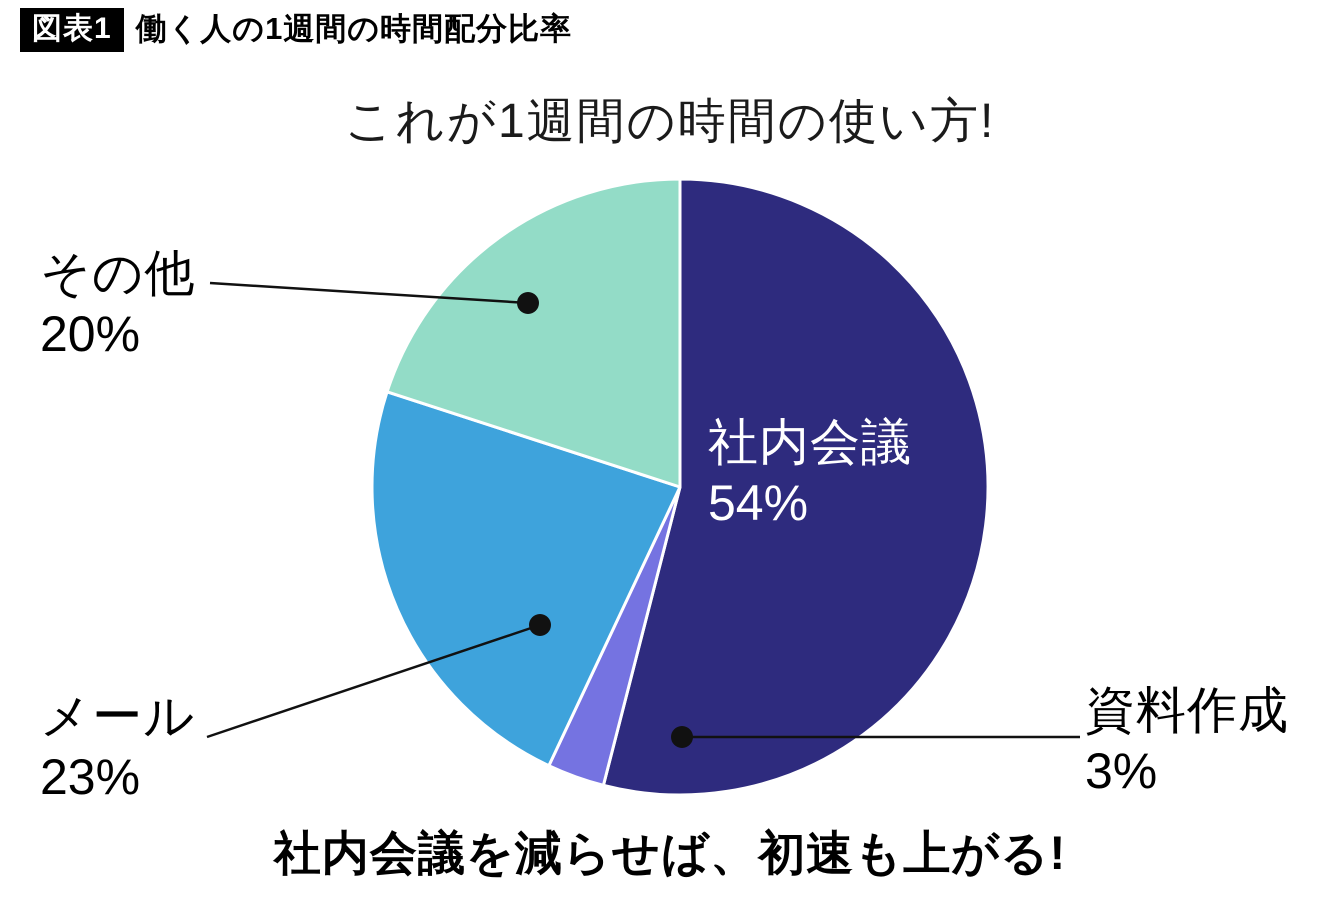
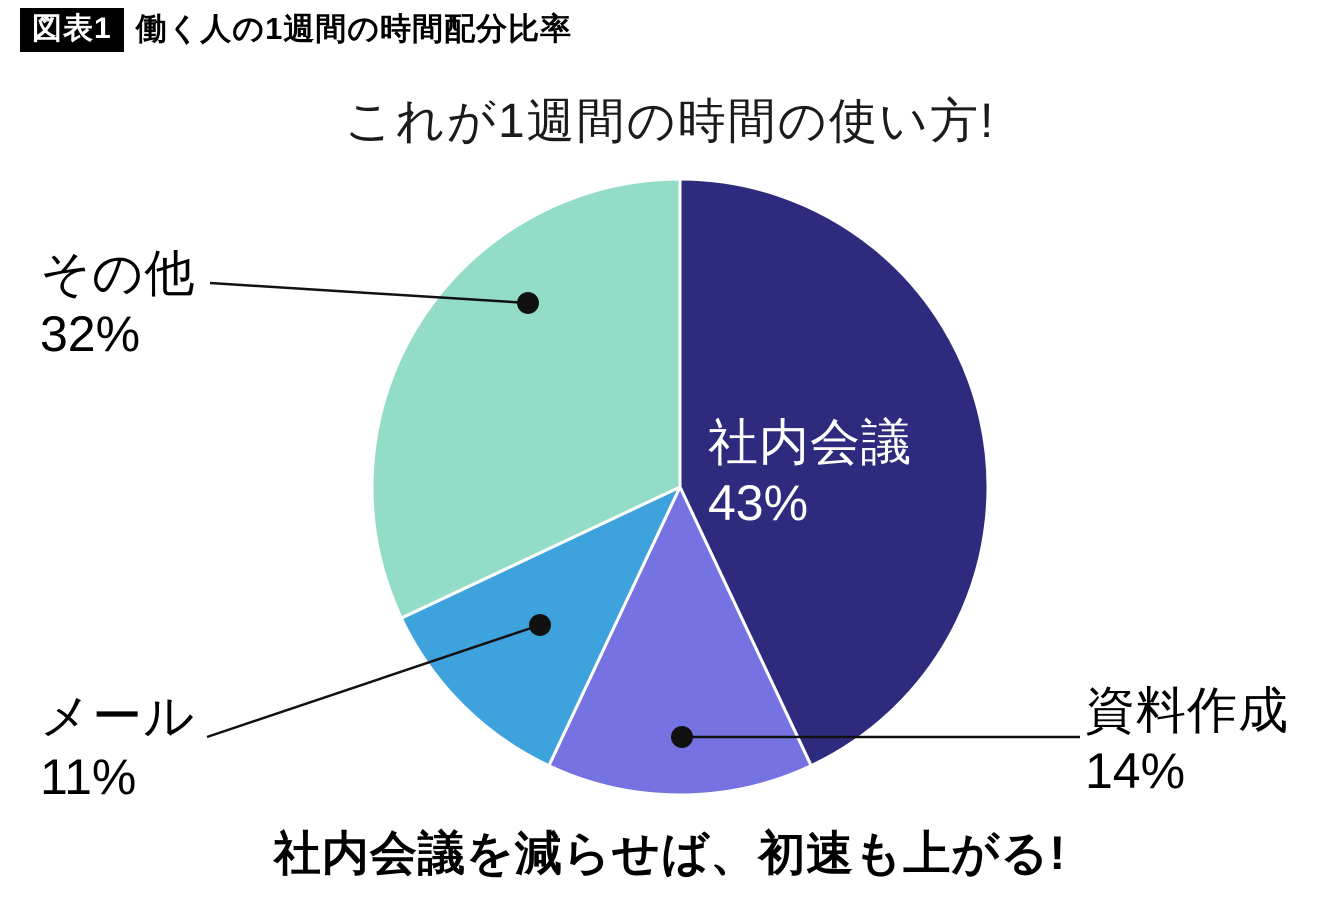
社内会議: 54% -> 43%
資料作成: 3% -> 14%
メール: 23% -> 11%
その他: 20% -> 32%
